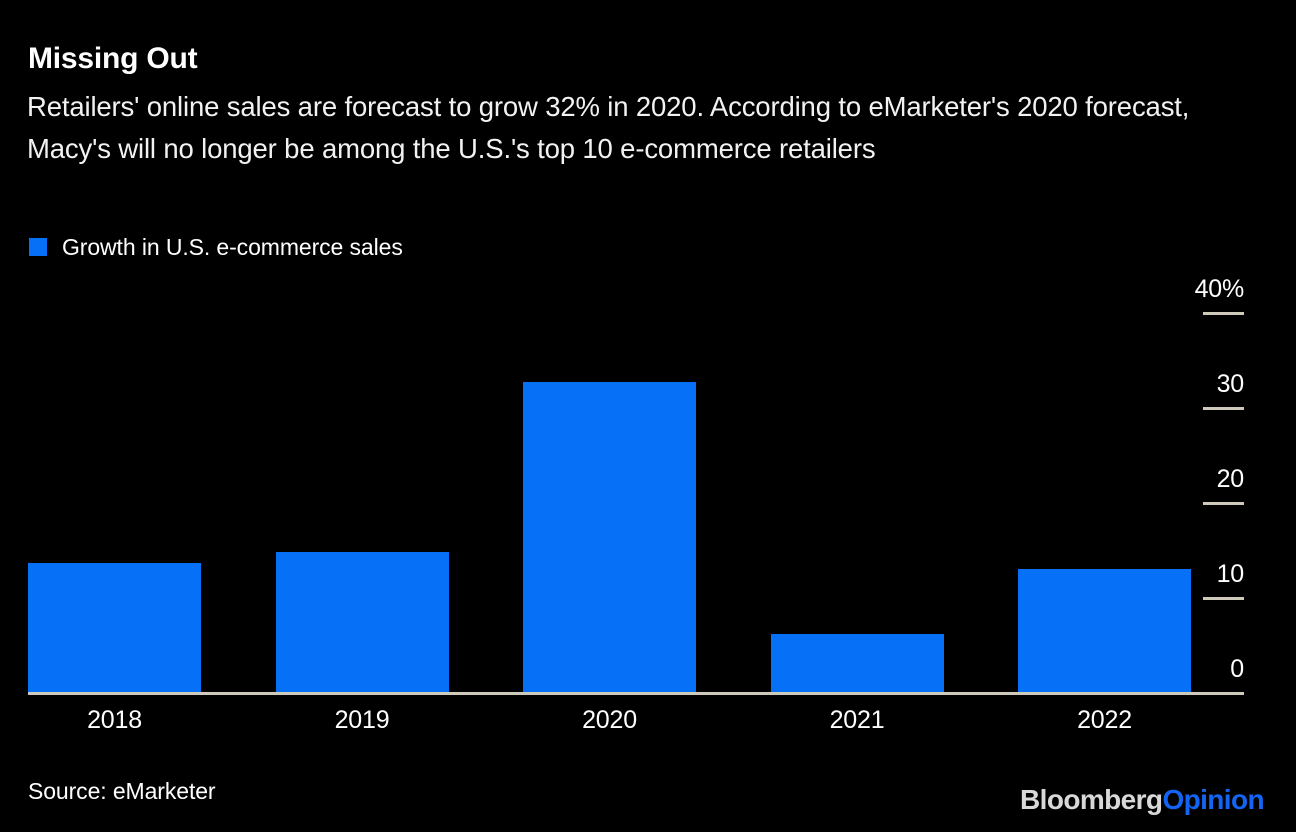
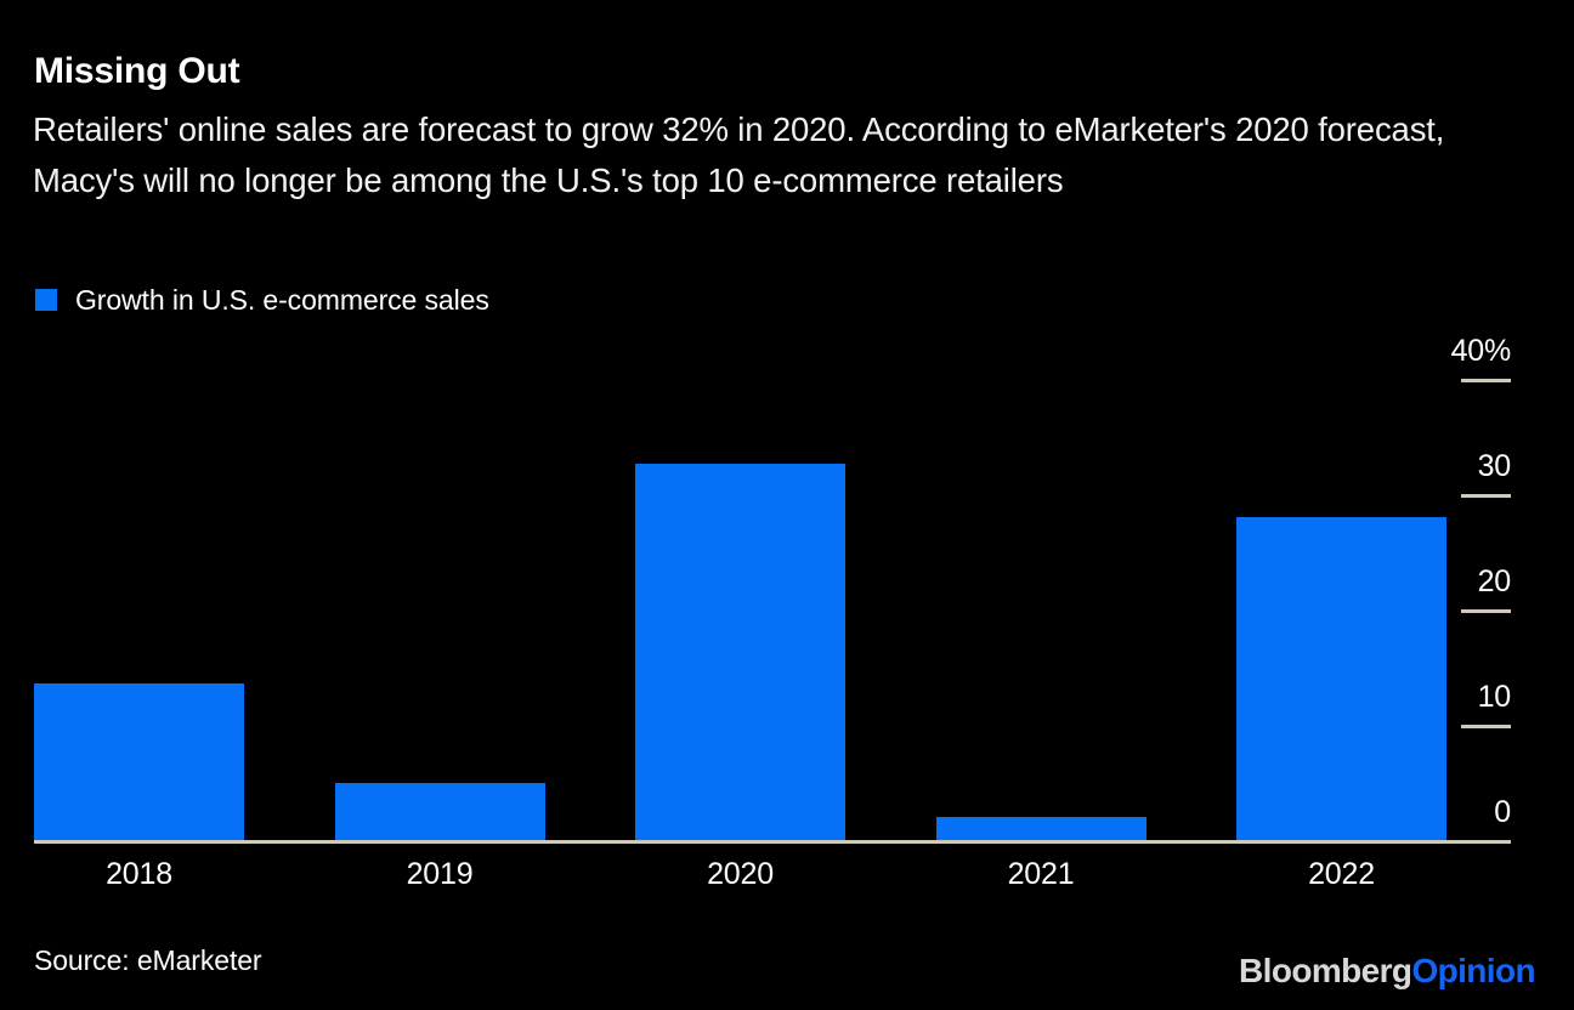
2019: 15% -> 5%
2021: 6% -> 2%
2022: 13% -> 28%
